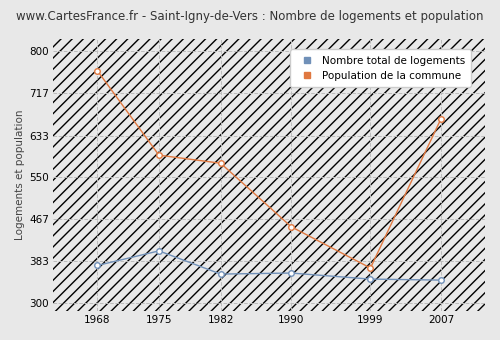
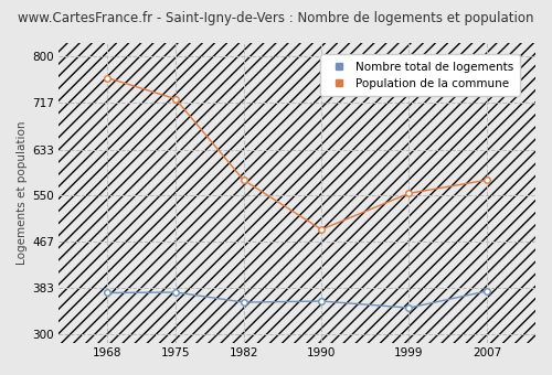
Nombre total de logements/1975: 404 -> 376
Population de la commune/1975: 594 -> 724
Population de la commune/1990: 452 -> 489
Population de la commune/1999: 370 -> 554
Nombre total de logements/2007: 346 -> 378
Population de la commune/2007: 666 -> 578
